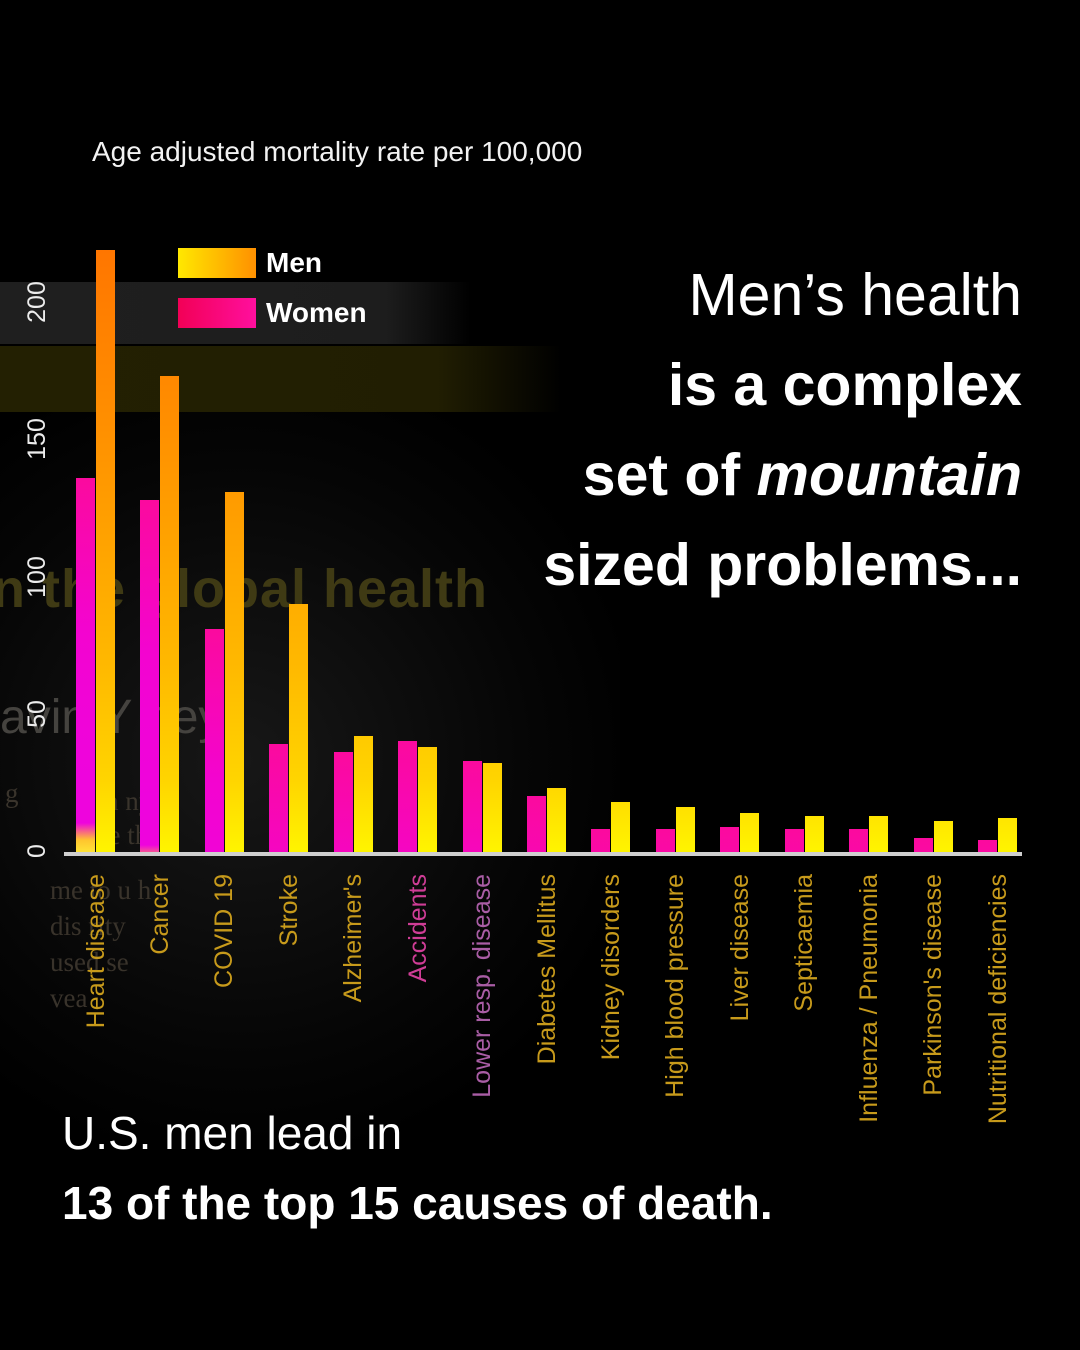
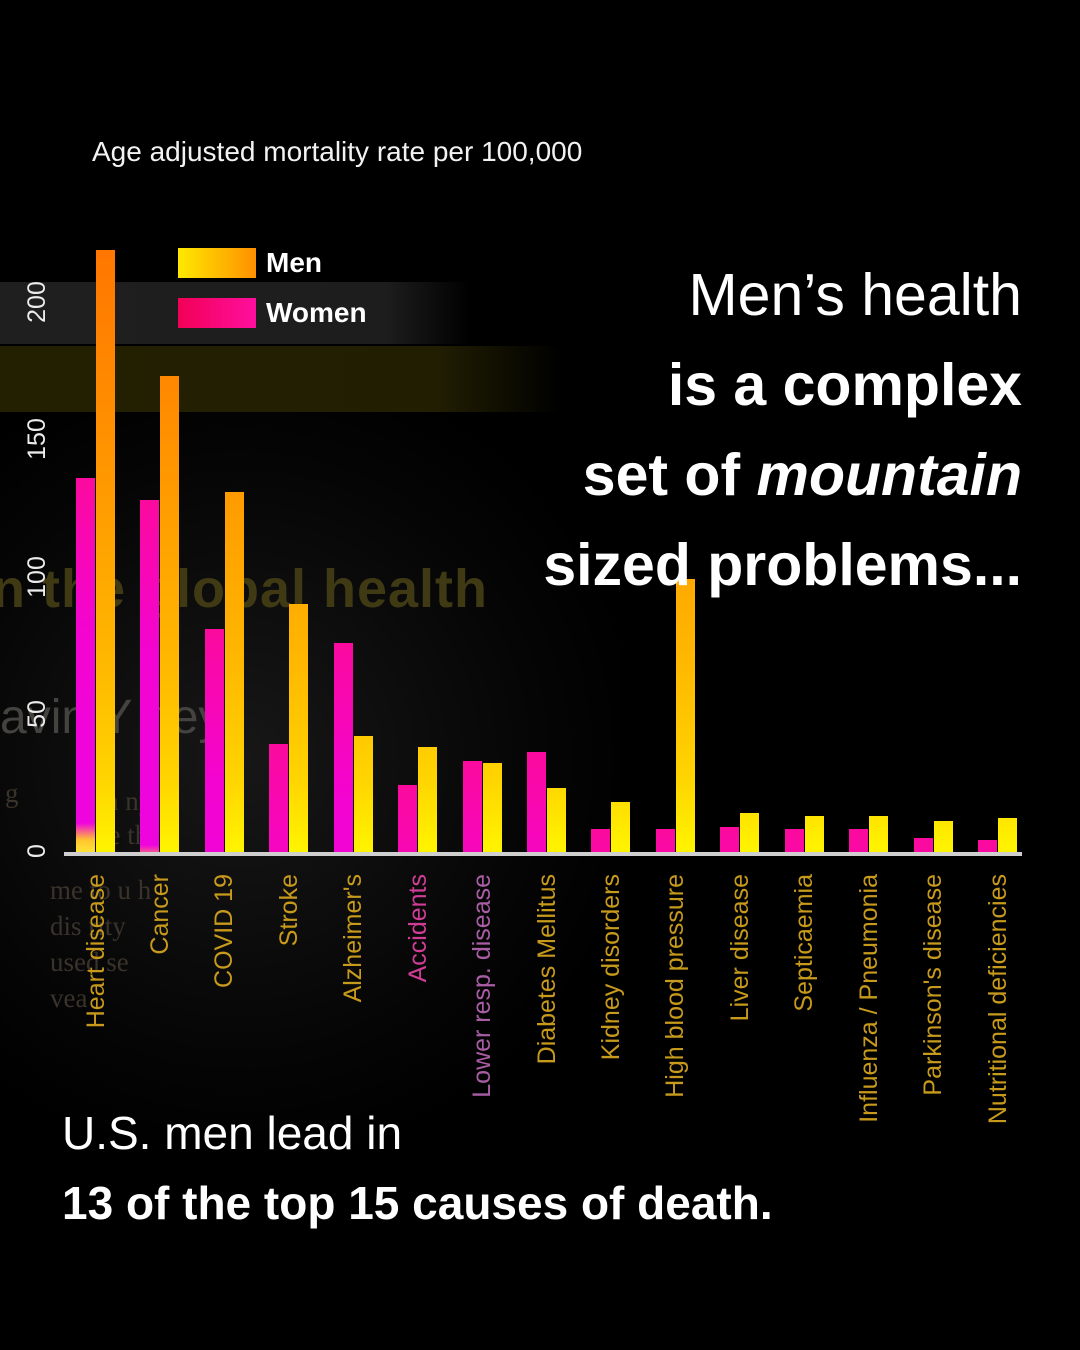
Women/Alzheimer's: 37 -> 77
Women/Accidents: 41 -> 25
Women/Diabetes Mellitus: 21 -> 37
Men/High blood pressure: 17 -> 100
